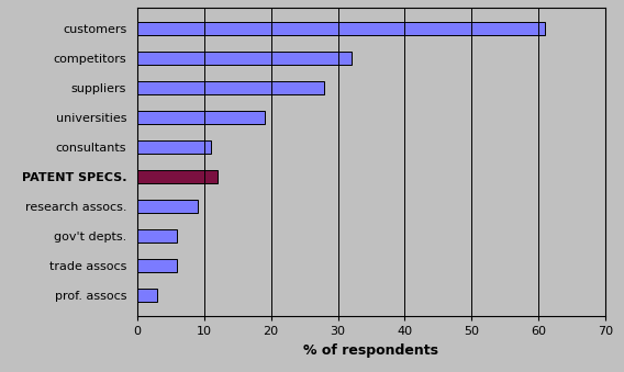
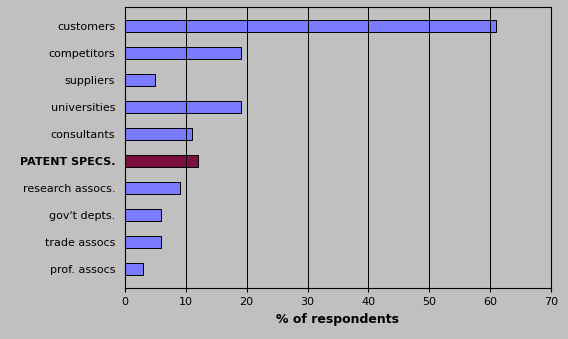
competitors: 32 -> 19
suppliers: 28 -> 5
